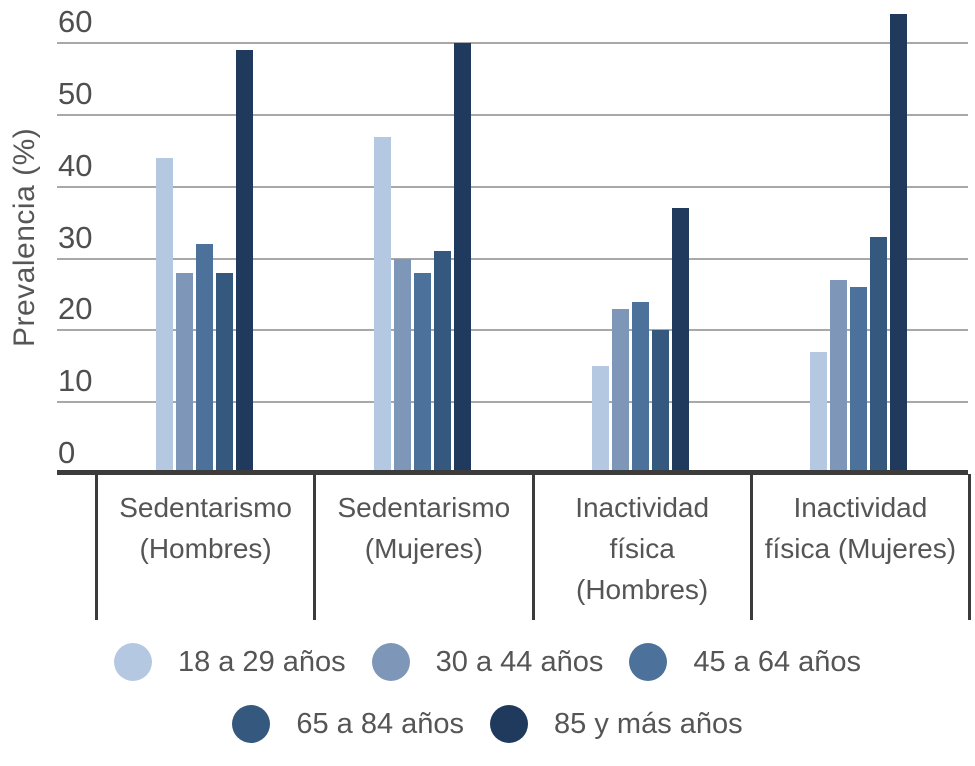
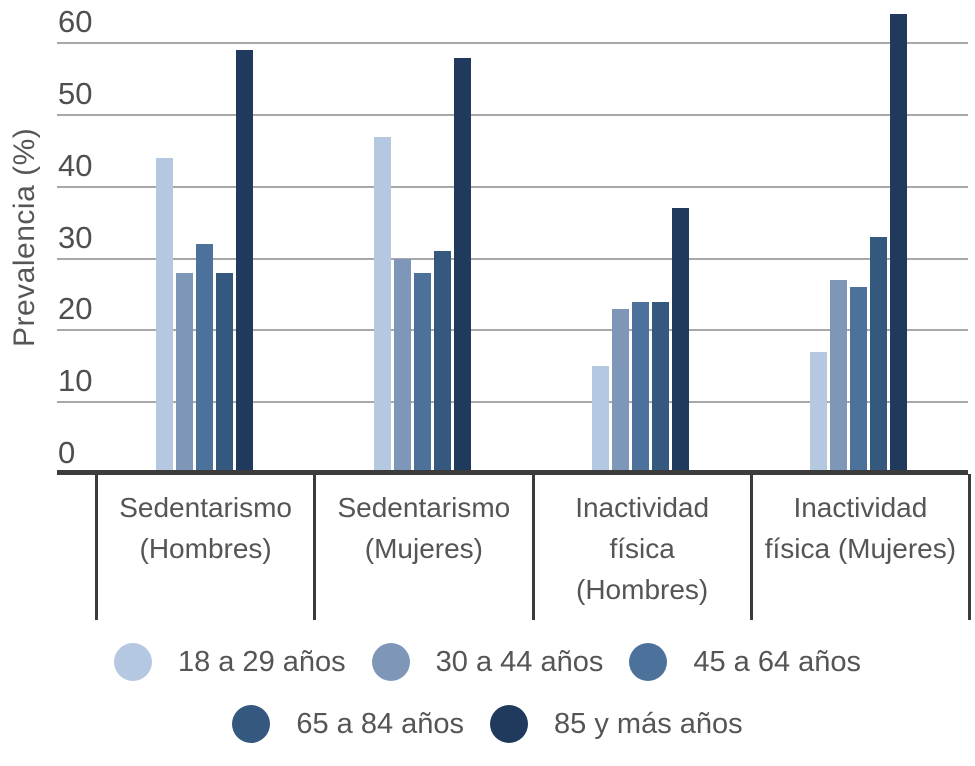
85 y más años/Sedentarismo (Mujeres): 60 -> 58
65 a 84 años/Inactividad física (Hombres): 20 -> 24
